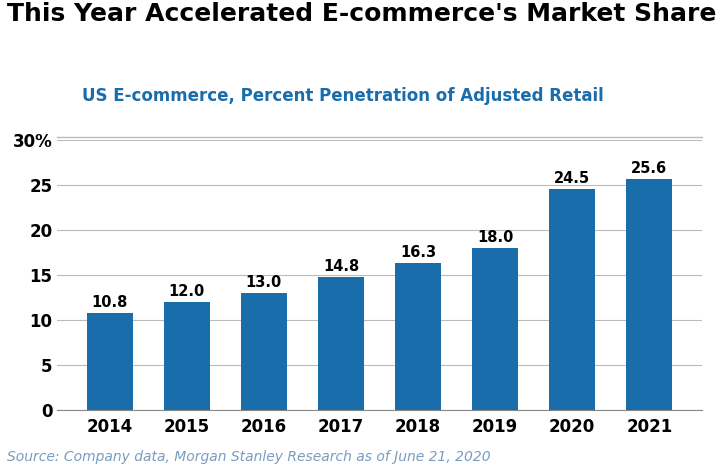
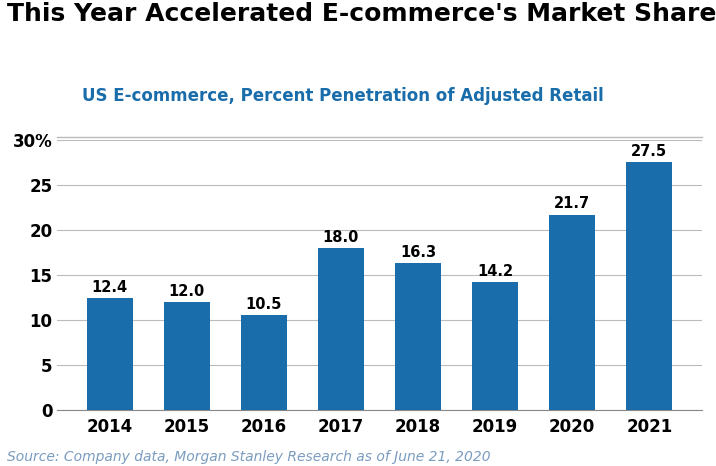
2014: 10.8 -> 12.4
2016: 13.0 -> 10.5
2017: 14.8 -> 18.0
2019: 18.0 -> 14.2
2020: 24.5 -> 21.7
2021: 25.6 -> 27.5
